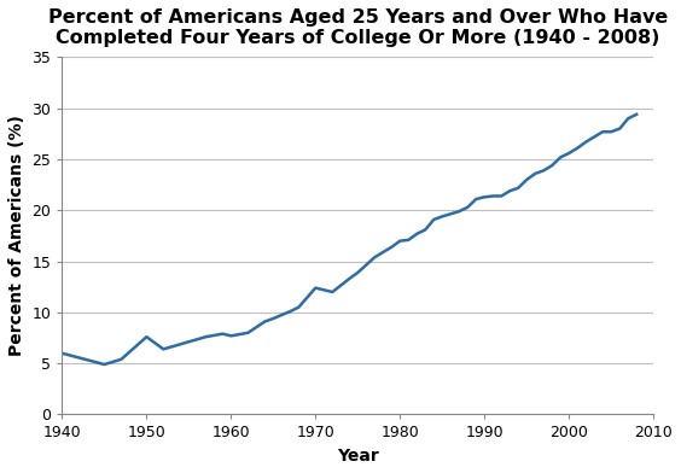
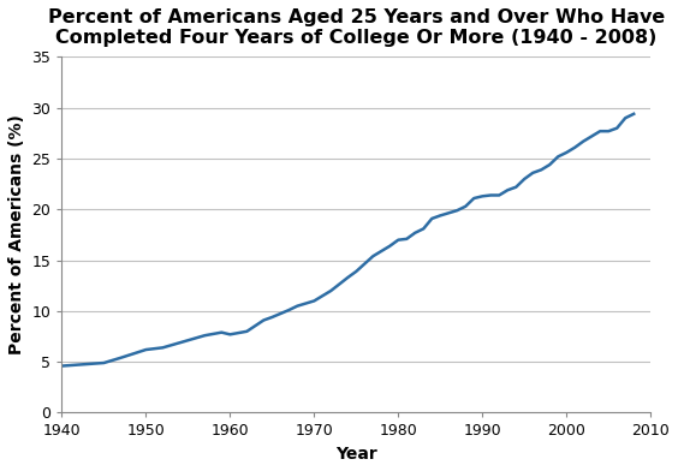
1940: 6.0 -> 4.6
1950: 7.6 -> 6.2
1970: 12.4 -> 11.0
